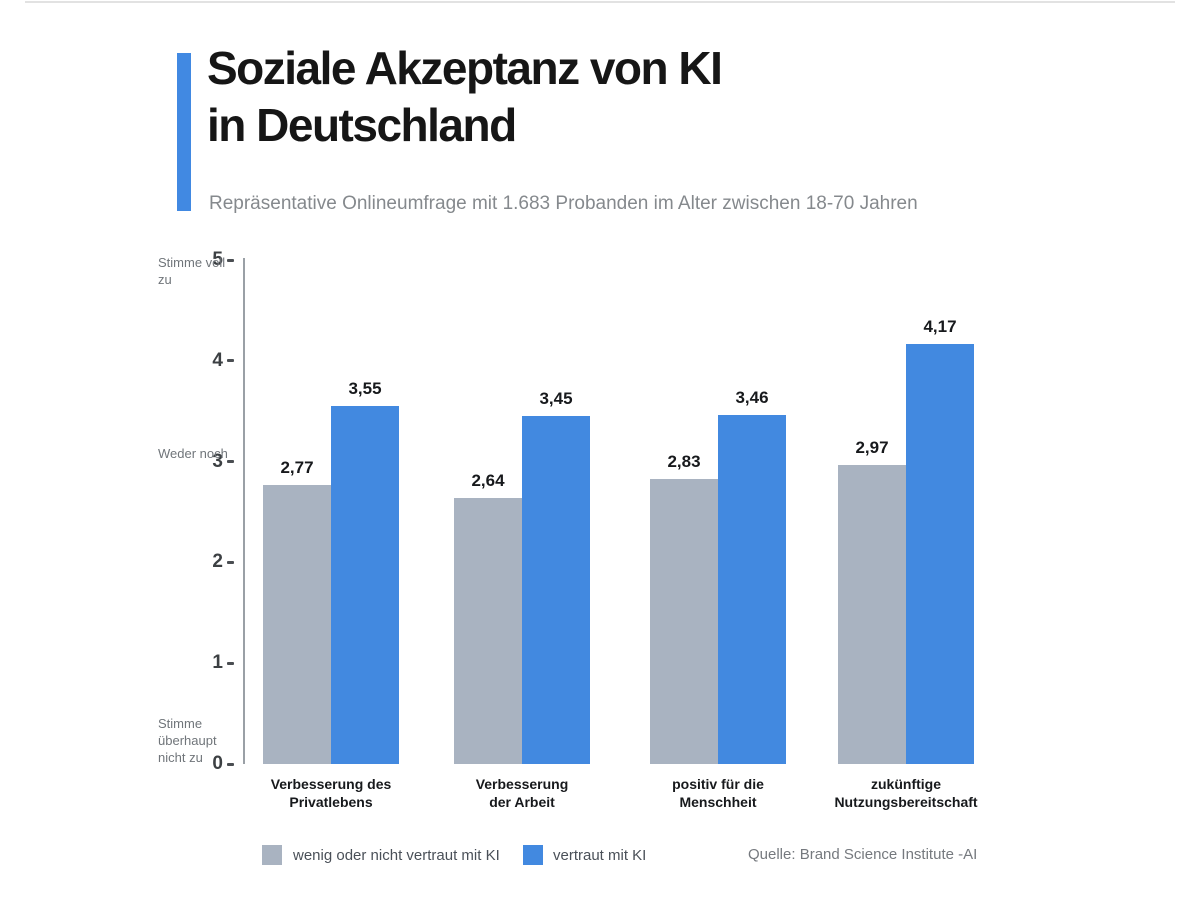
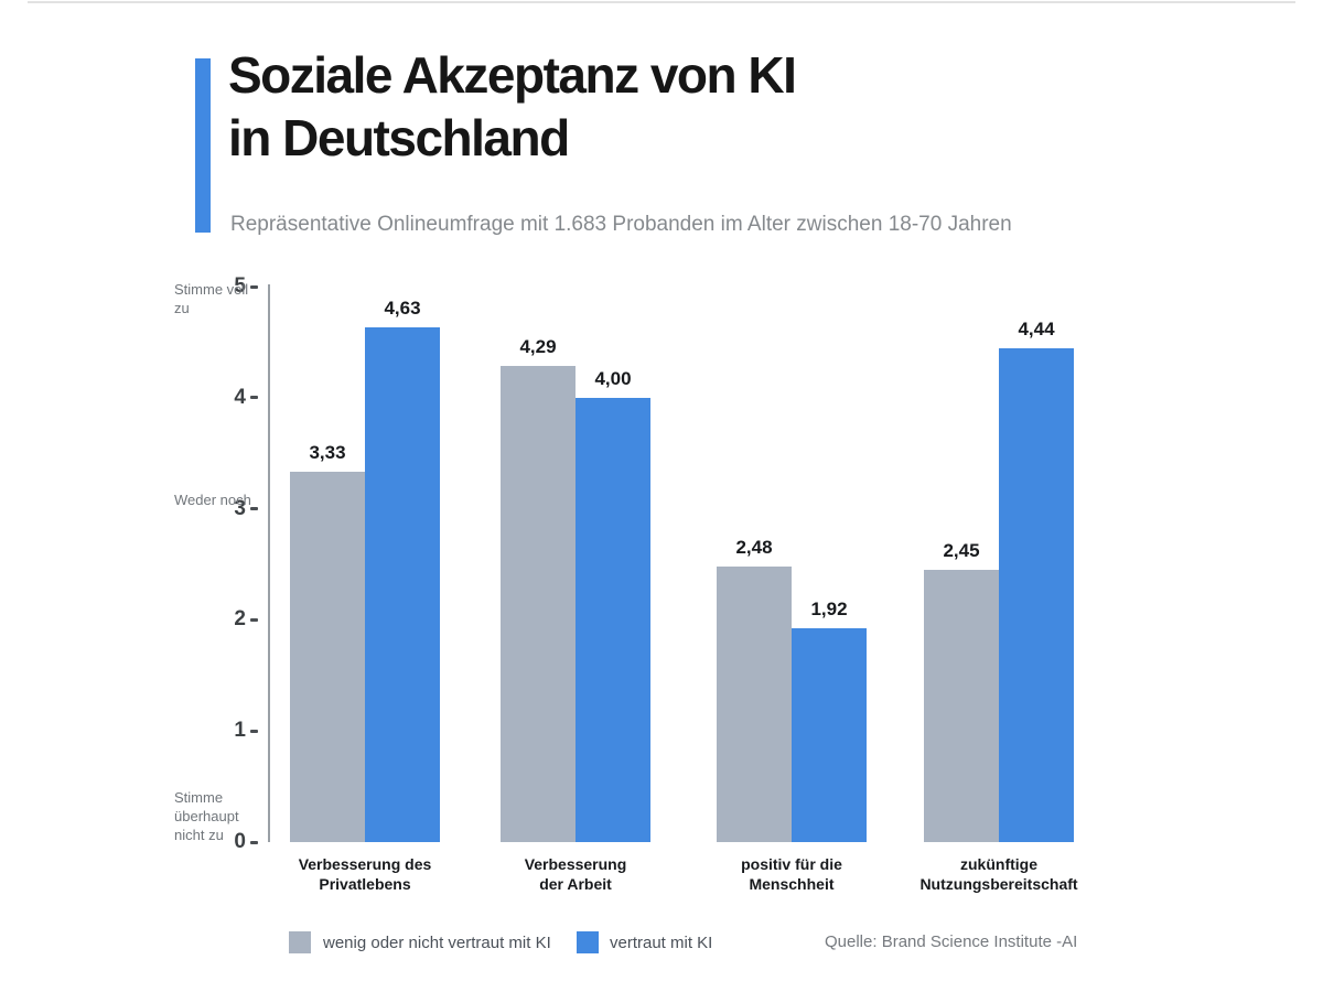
wenig oder nicht vertraut mit KI/Verbesserung des Privatlebens: 2,77 -> 3,33
vertraut mit KI/Verbesserung des Privatlebens: 3,55 -> 4,63
wenig oder nicht vertraut mit KI/Verbesserung der Arbeit: 2,64 -> 4,29
vertraut mit KI/Verbesserung der Arbeit: 3,45 -> 4,00
wenig oder nicht vertraut mit KI/positiv für die Menschheit: 2,83 -> 2,48
vertraut mit KI/positiv für die Menschheit: 3,46 -> 1,92
wenig oder nicht vertraut mit KI/zukünftige Nutzungsbereitschaft: 2,97 -> 2,45
vertraut mit KI/zukünftige Nutzungsbereitschaft: 4,17 -> 4,44
